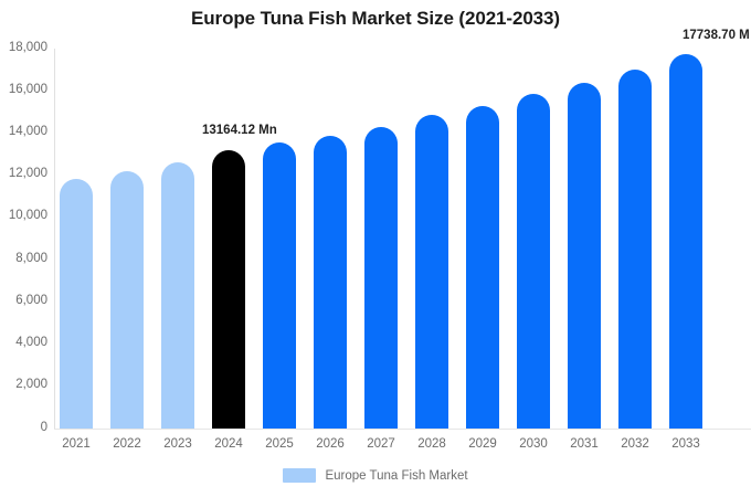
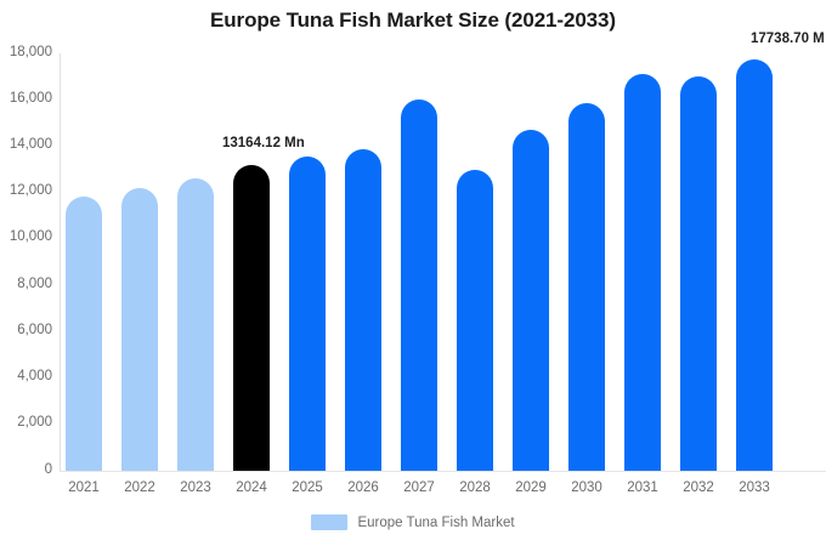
2027: 14300 -> 16000
2028: 14800 -> 13000
2029: 15300 -> 14700
2031: 16400 -> 17100
